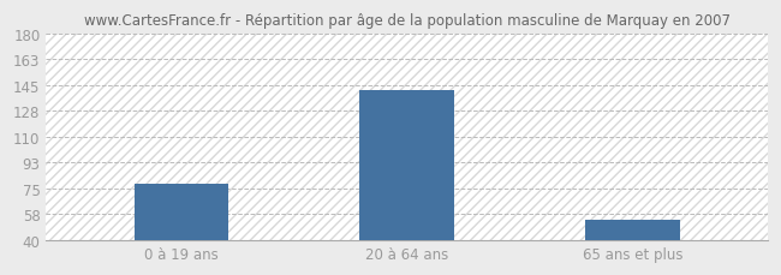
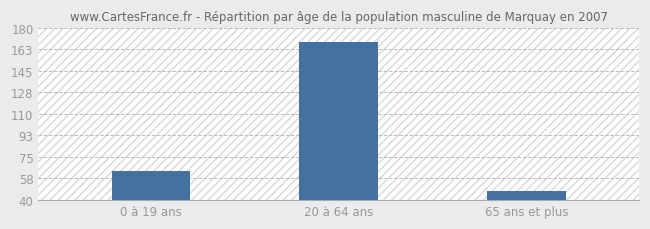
0 à 19 ans: 78 -> 64
20 à 64 ans: 142 -> 169
65 ans et plus: 54 -> 47
